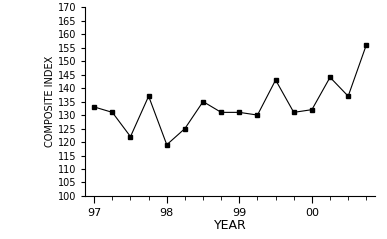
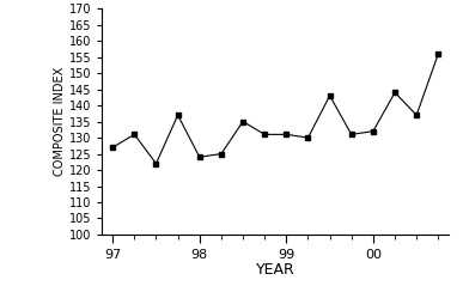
97: 133 -> 127
98: 119 -> 124
